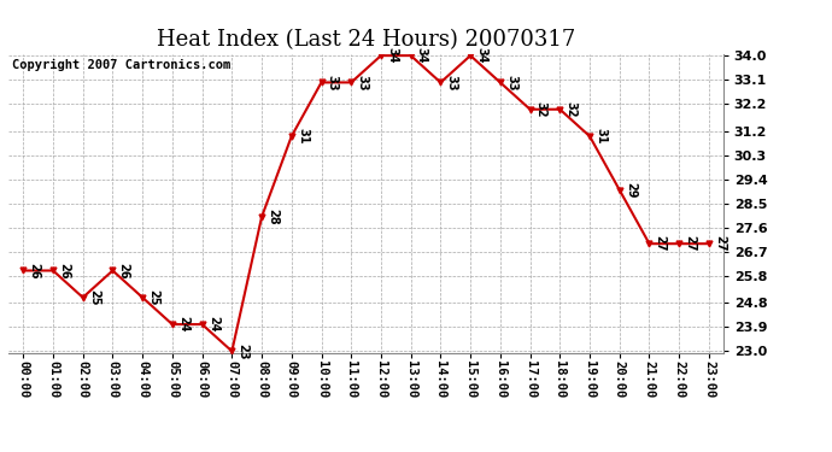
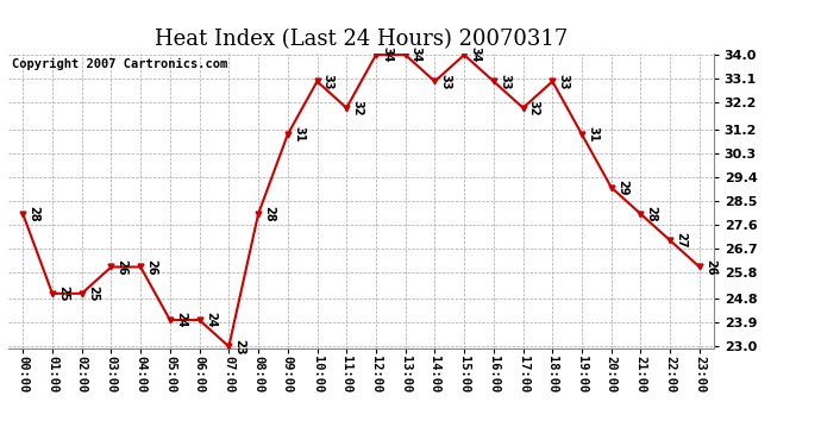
00:00: 26 -> 28
01:00: 26 -> 25
04:00: 25 -> 26
11:00: 33 -> 32
18:00: 32 -> 33
21:00: 27 -> 28
23:00: 27 -> 26
